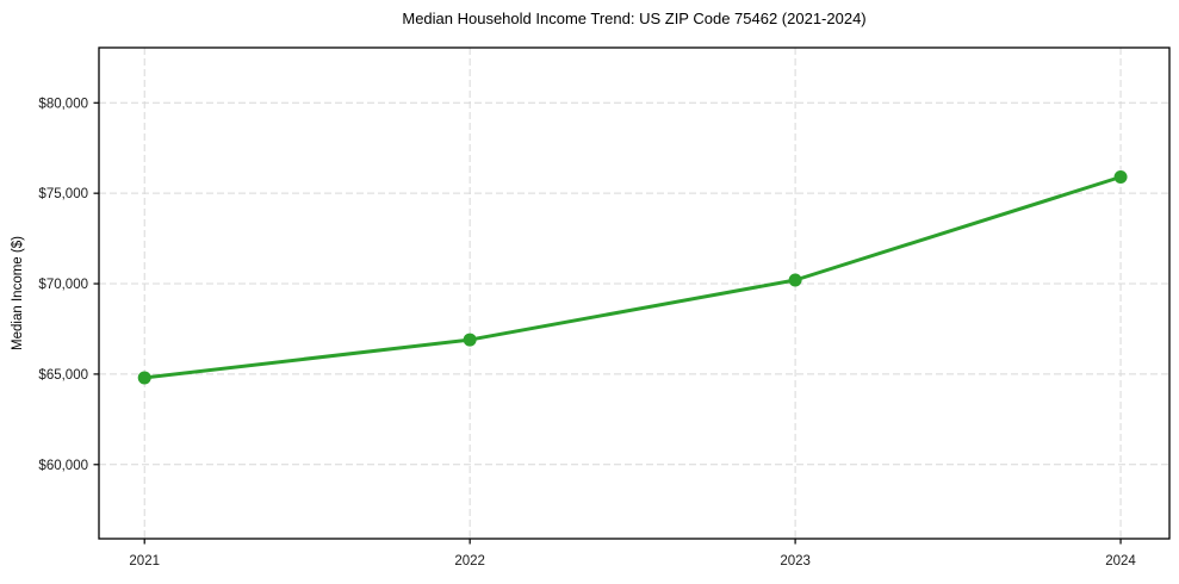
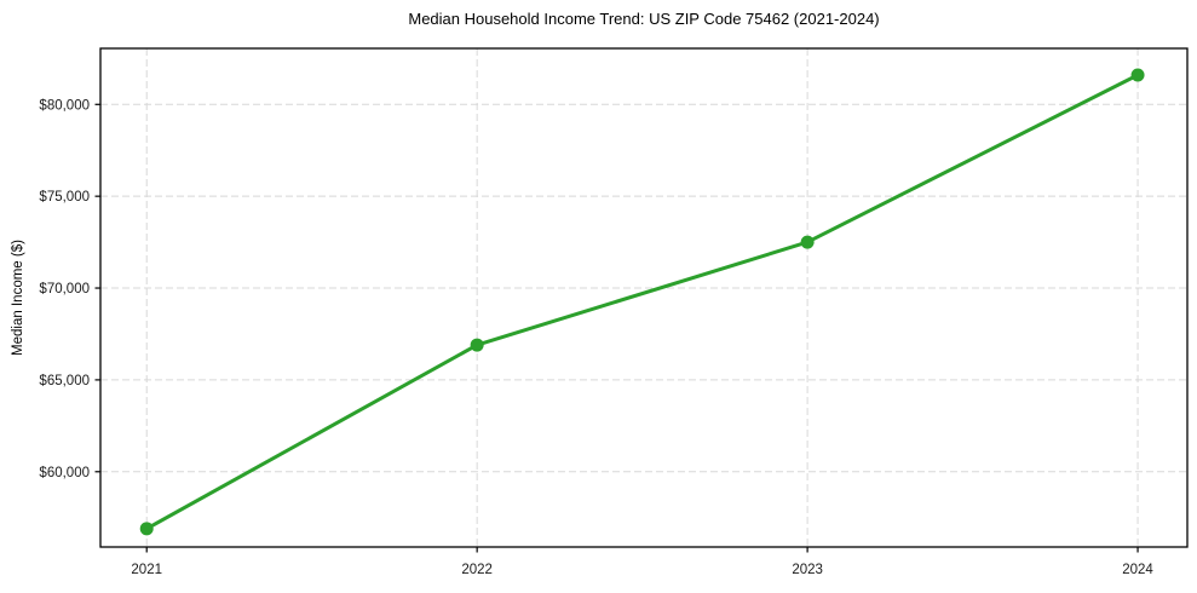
2021: $64800 -> $56900
2023: $70200 -> $72500
2024: $75900 -> $81600
